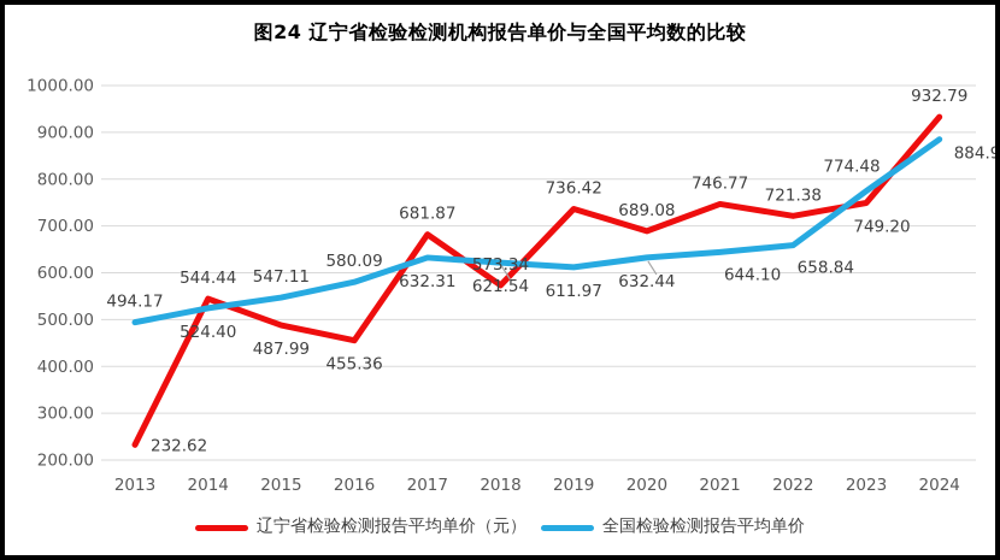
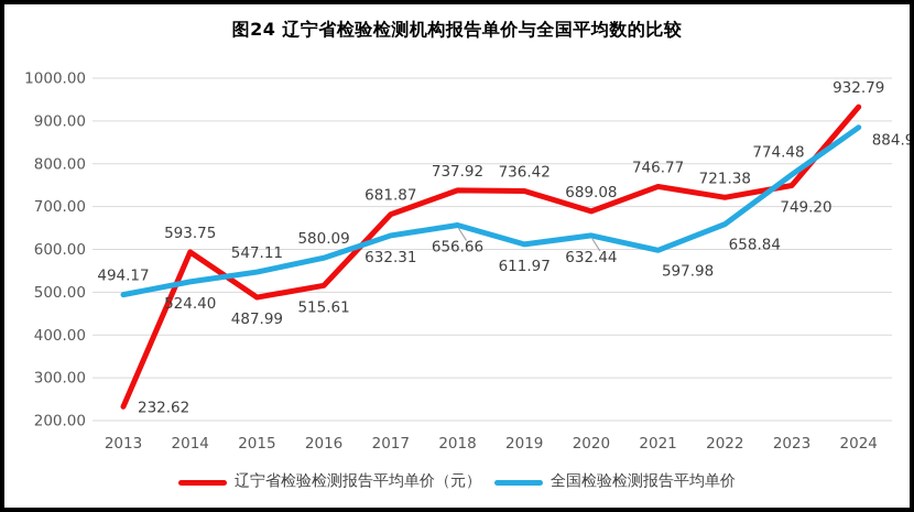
辽宁省检验检测报告平均单价（元）/2014: 544.44 -> 593.75
辽宁省检验检测报告平均单价（元）/2016: 455.36 -> 515.61
辽宁省检验检测报告平均单价（元）/2018: 573.34 -> 737.92
全国检验检测报告平均单价/2018: 621.54 -> 656.66
全国检验检测报告平均单价/2021: 644.10 -> 597.98
